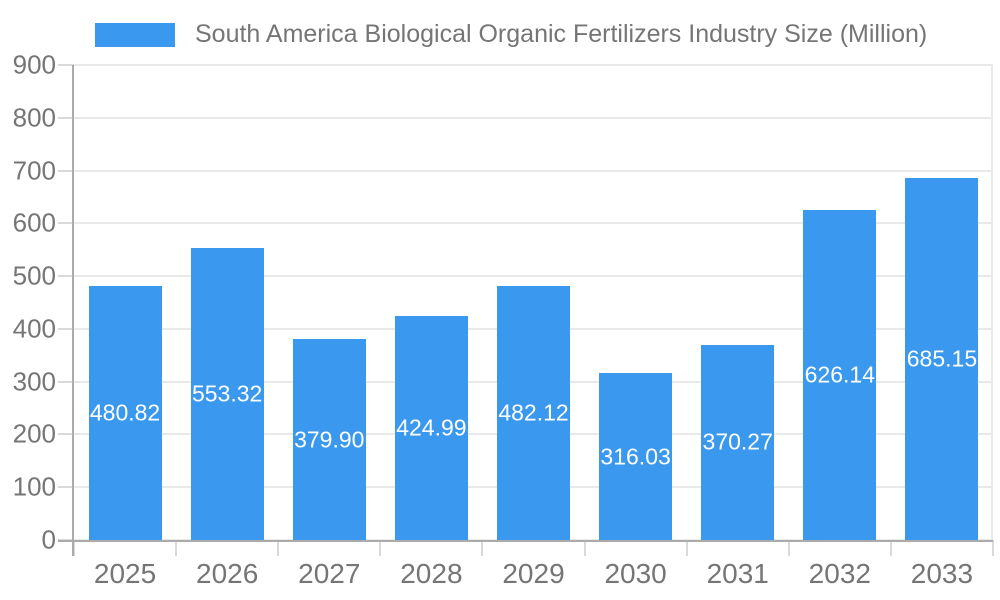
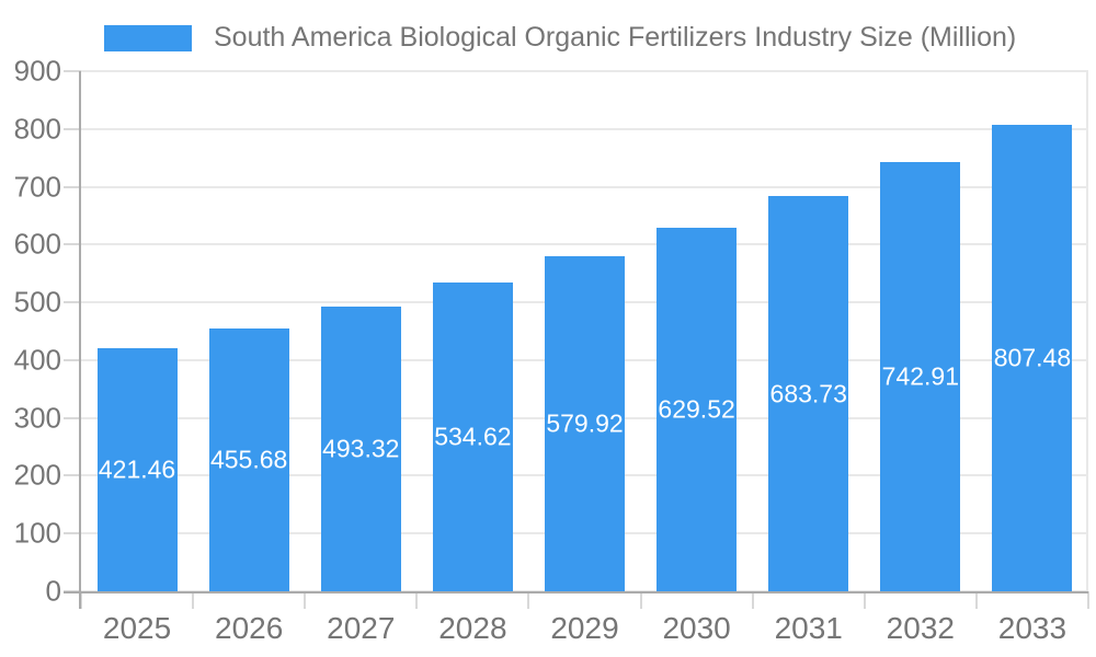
2025: 480.82 -> 421.46
2026: 553.32 -> 455.68
2027: 379.90 -> 493.32
2028: 424.99 -> 534.62
2029: 482.12 -> 579.92
2030: 316.03 -> 629.52
2031: 370.27 -> 683.73
2032: 626.14 -> 742.91
2033: 685.15 -> 807.48
